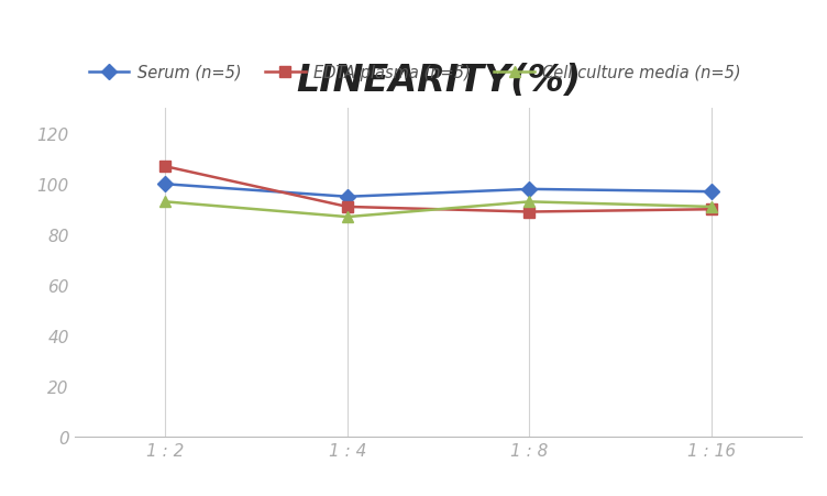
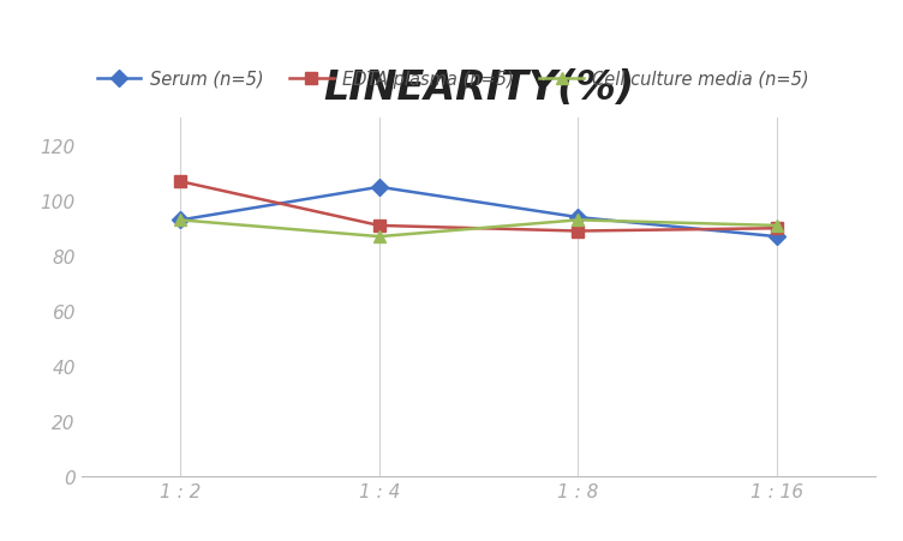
Serum (n=5)/1 : 2: 100 -> 93
Serum (n=5)/1 : 4: 95 -> 105
Serum (n=5)/1 : 8: 98 -> 94
Serum (n=5)/1 : 16: 97 -> 87
